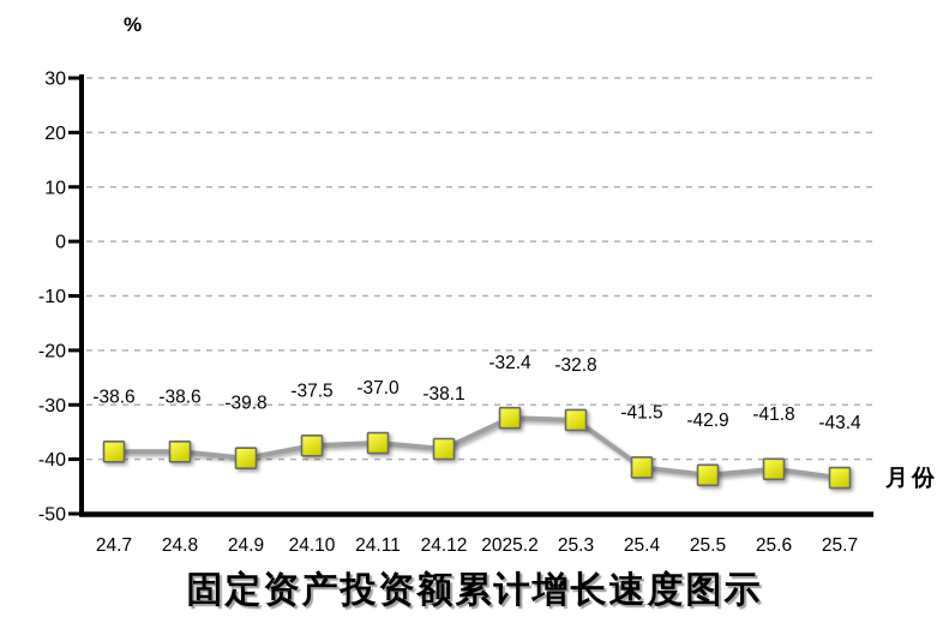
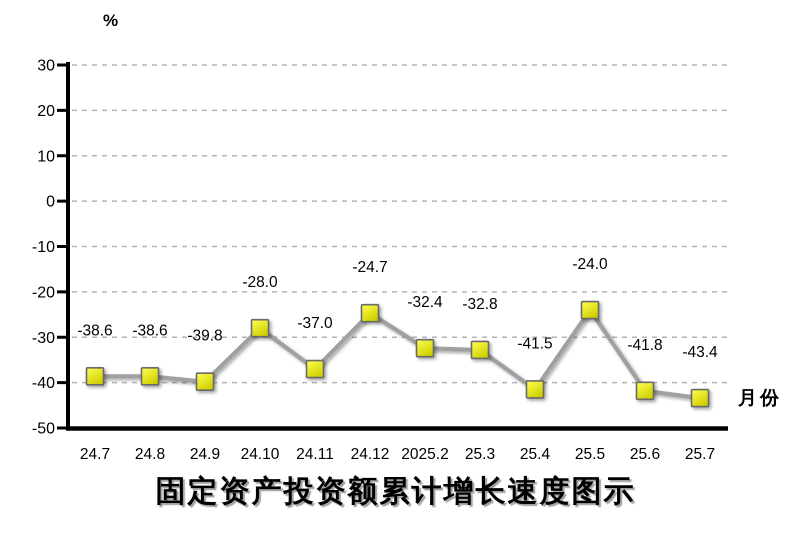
24.10: -37.5 -> -28.0
24.12: -38.1 -> -24.7
25.5: -42.9 -> -24.0
